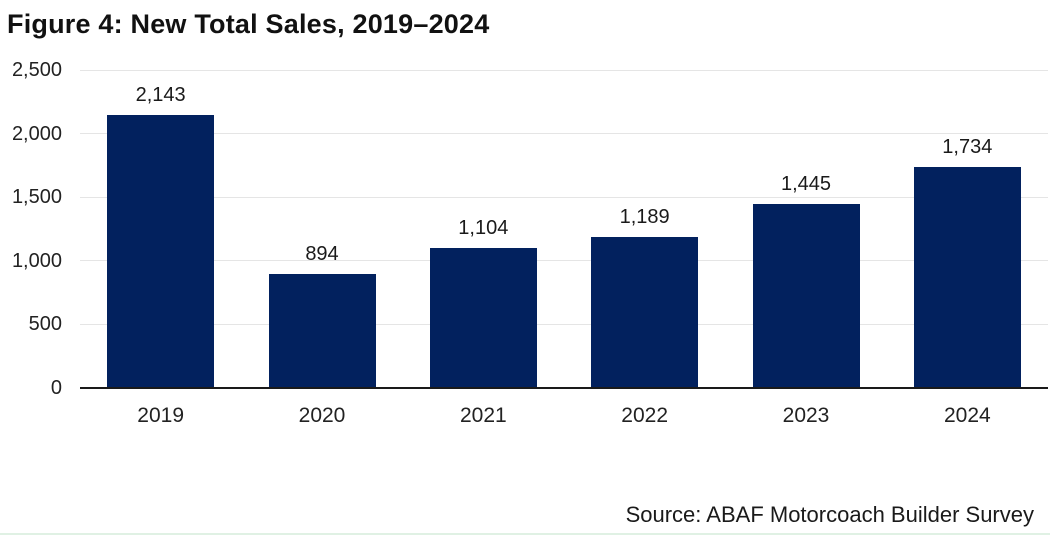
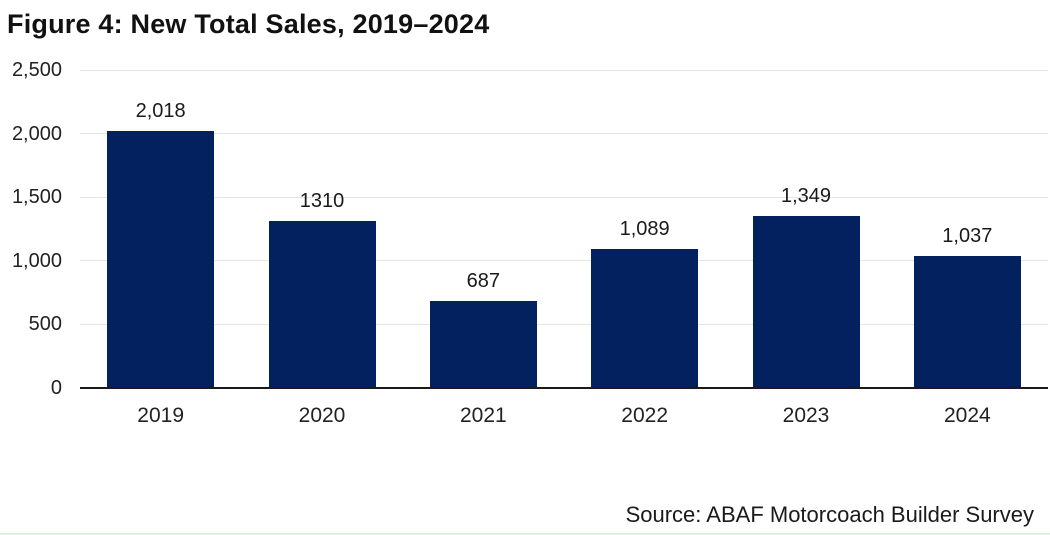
2019: 2,143 -> 2,018
2020: 894 -> 1310
2021: 1,104 -> 687
2022: 1,189 -> 1,089
2023: 1,445 -> 1,349
2024: 1,734 -> 1,037
